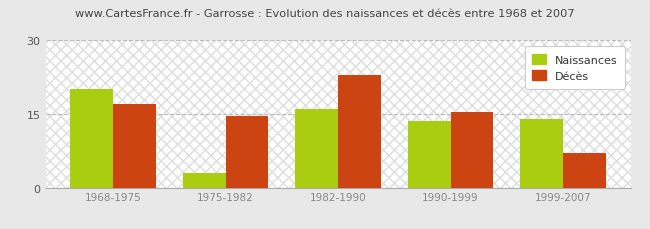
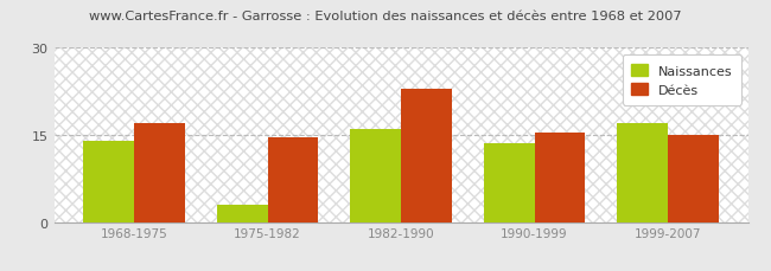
Naissances/1968-1975: 20.0 -> 14.0
Naissances/1999-2007: 14.0 -> 17.0
Décès/1999-2007: 7.0 -> 15.0
